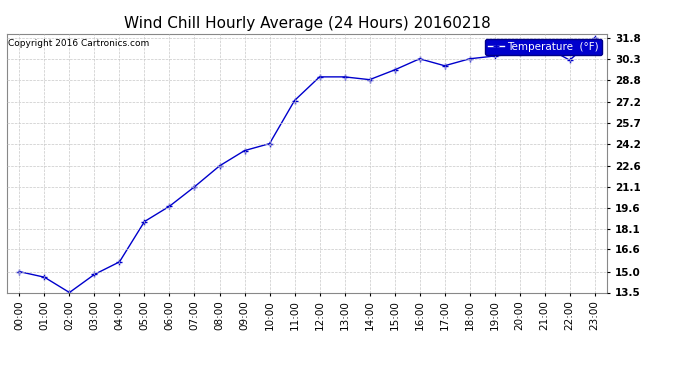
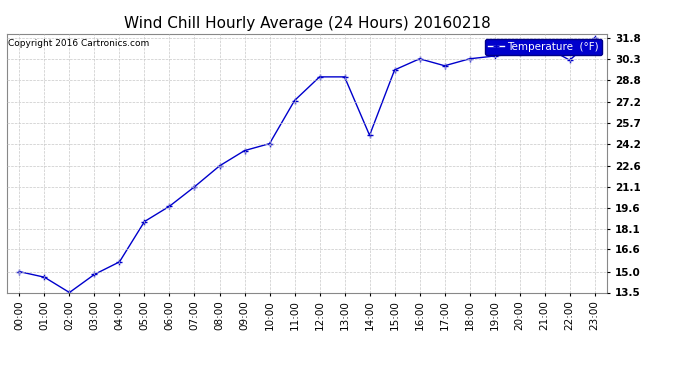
14:00: 28.8 -> 24.8
